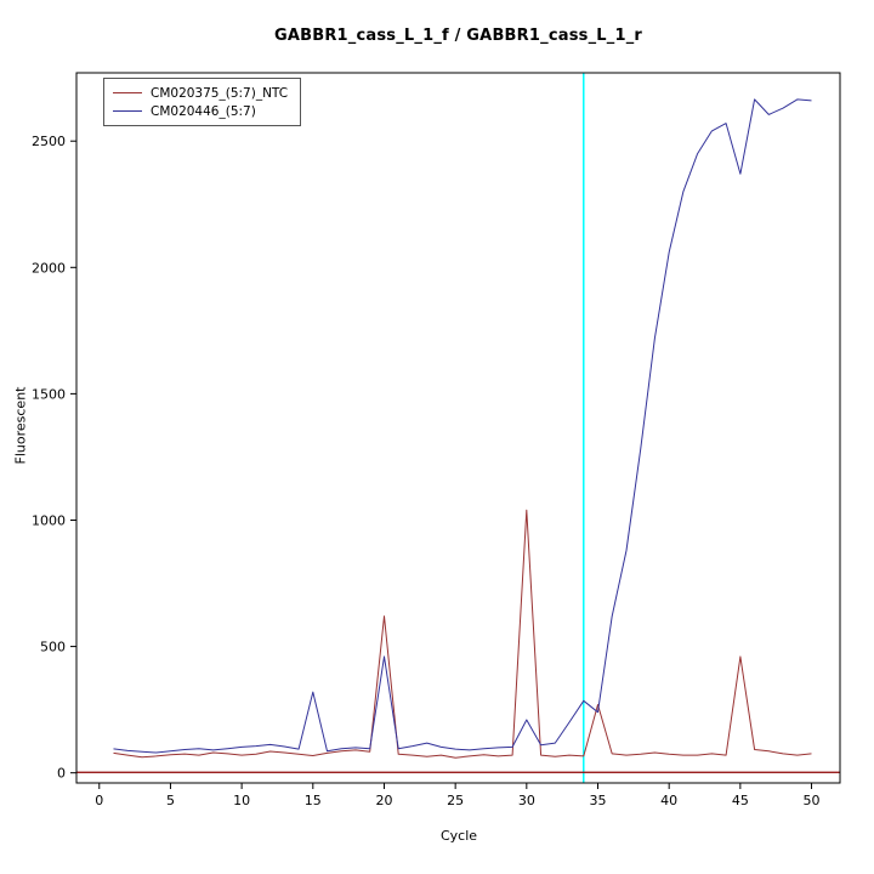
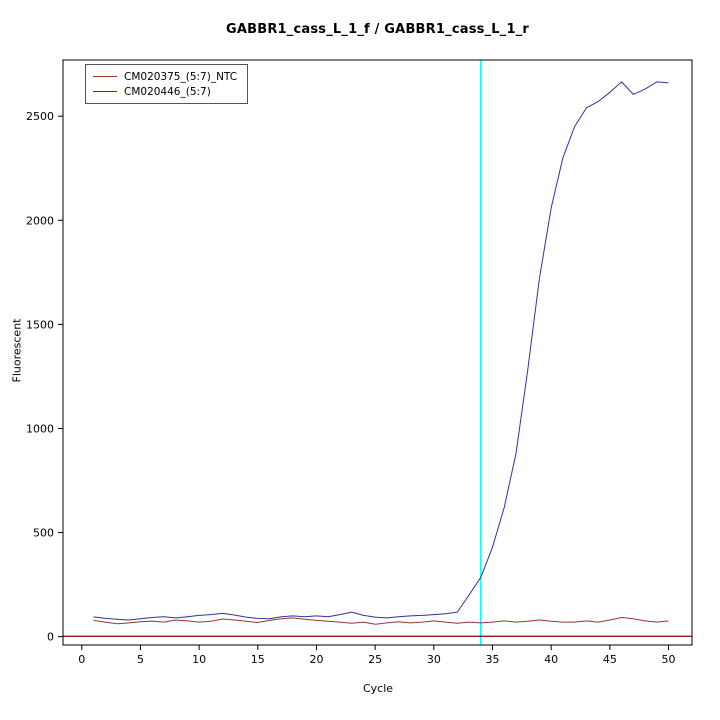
CM020446_(5:7)/15: 320 -> 90
CM020375_(5:7)_NTC/20: 620 -> 80
CM020446_(5:7)/20: 460 -> 100
CM020375_(5:7)_NTC/30: 1040 -> 80
CM020446_(5:7)/30: 210 -> 110
CM020375_(5:7)_NTC/35: 270 -> 70
CM020446_(5:7)/35: 240 -> 430
CM020375_(5:7)_NTC/45: 460 -> 80
CM020446_(5:7)/45: 2370 -> 2620
